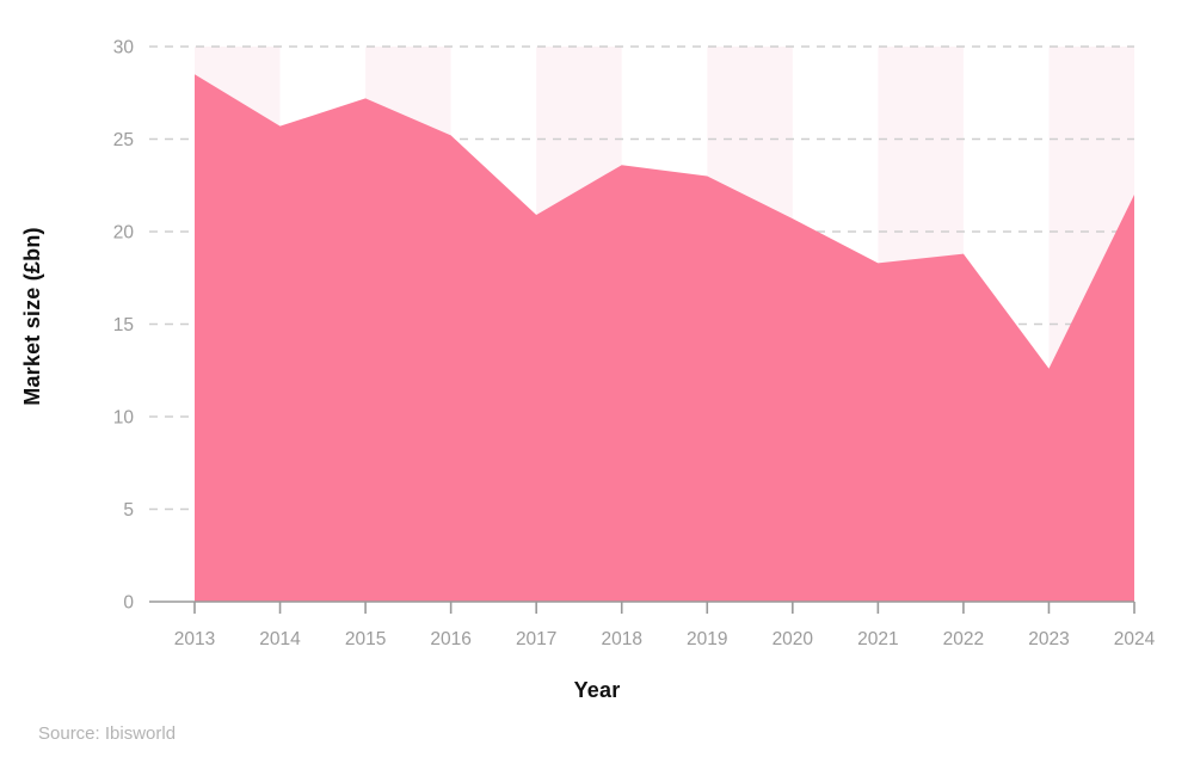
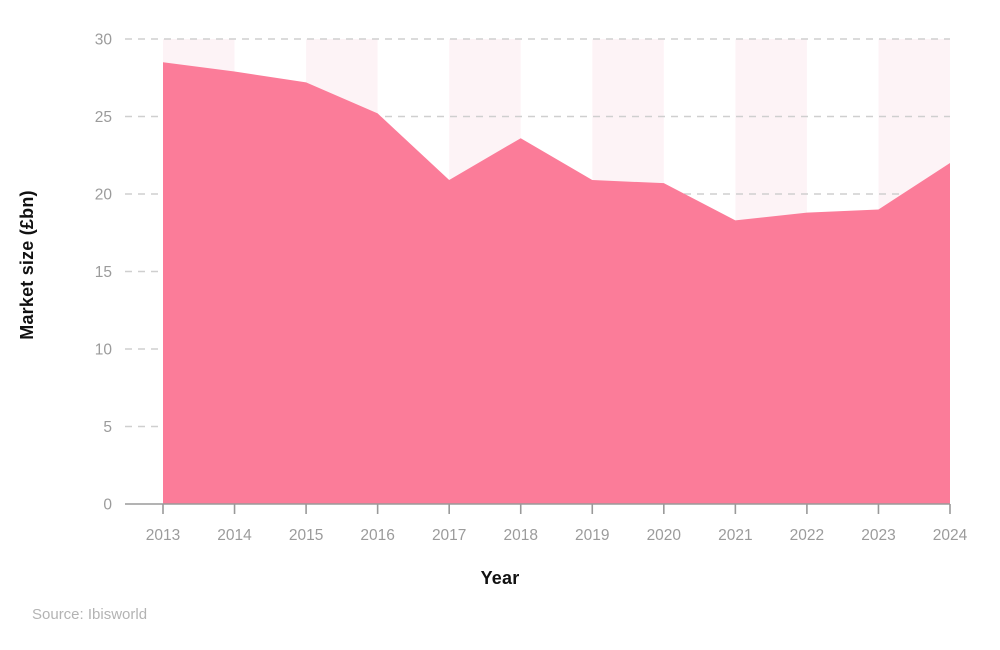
2014: 25.7 -> 27.9
2019: 23.0 -> 20.9
2023: 12.6 -> 19.0
